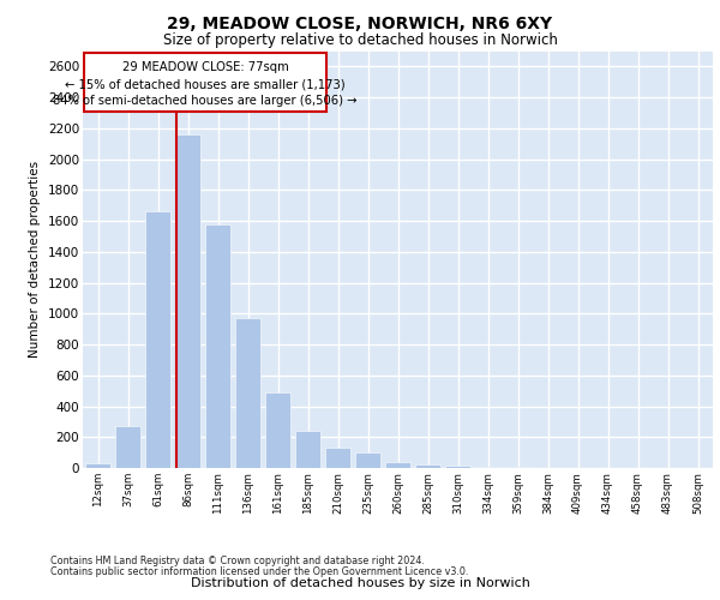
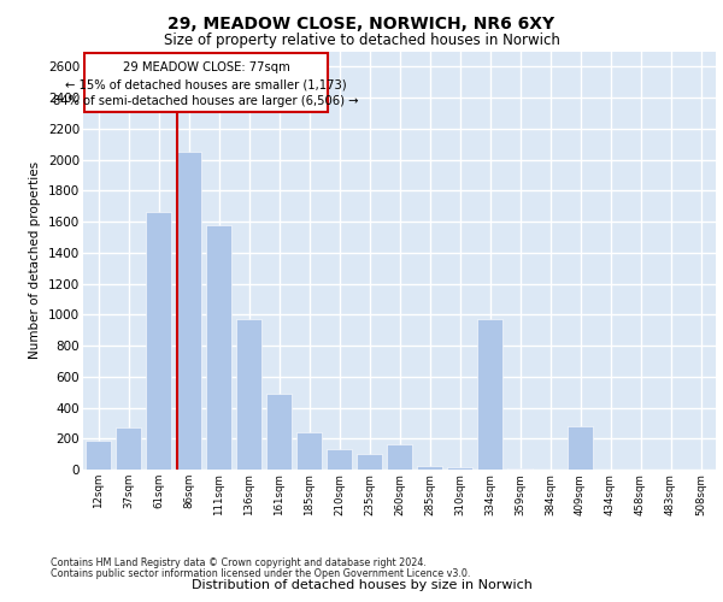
12sqm: 30 -> 190
86sqm: 2160 -> 2050
260sqm: 40 -> 160
334sqm: 0 -> 970
409sqm: 0 -> 280
